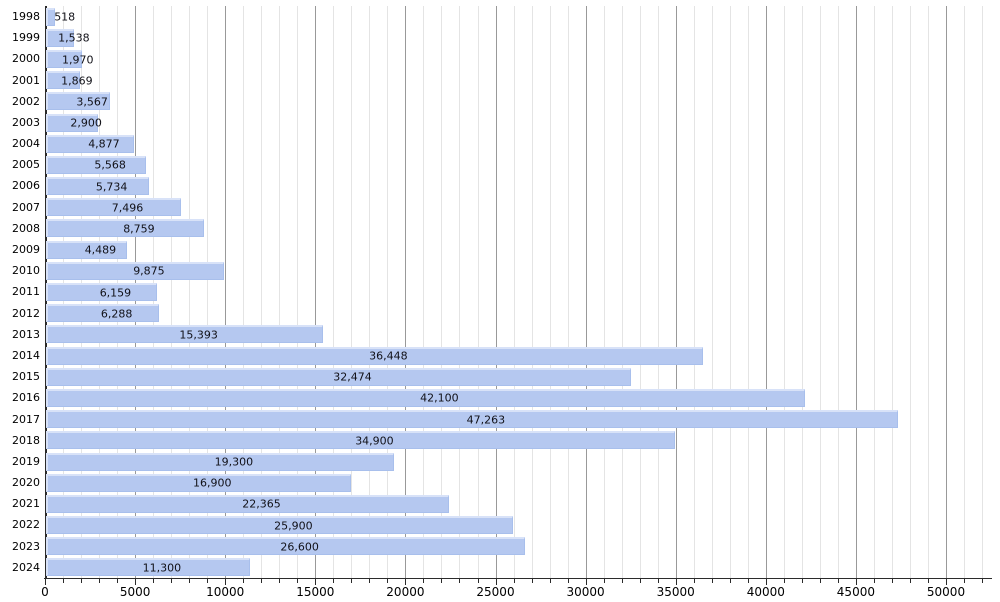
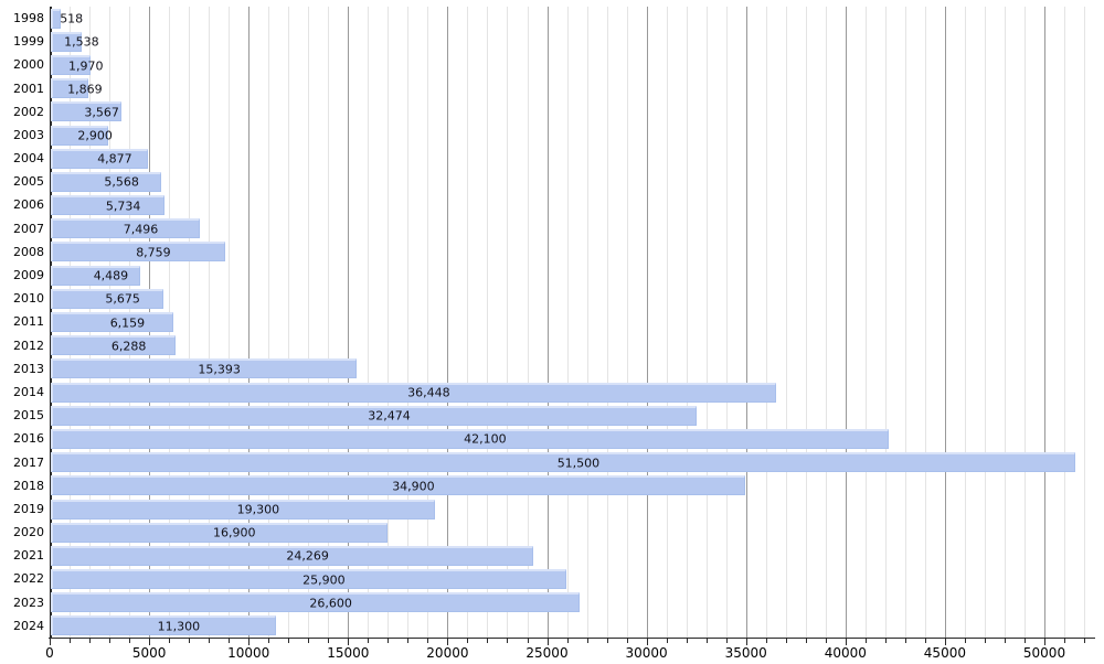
2010: 9,875 -> 5,675
2017: 47,263 -> 51,500
2021: 22,365 -> 24,269
